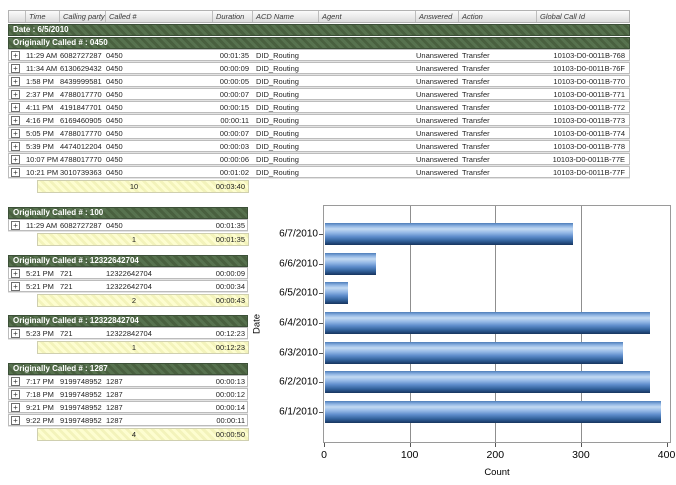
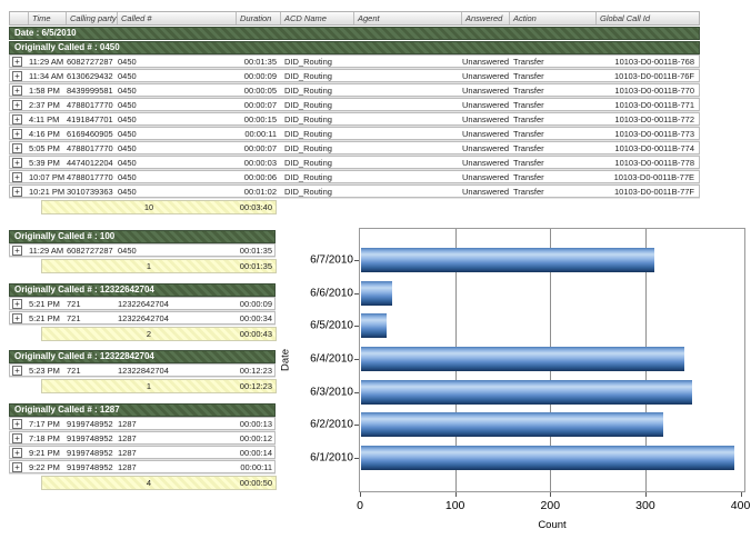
6/7/2010: 290 -> 310
6/6/2010: 60 -> 30
6/4/2010: 380 -> 340
6/2/2010: 380 -> 320
